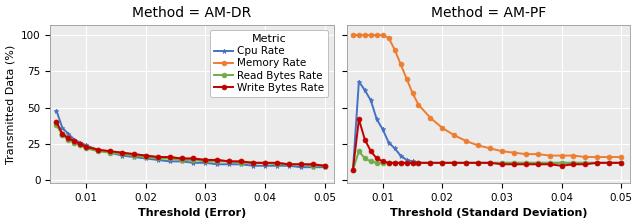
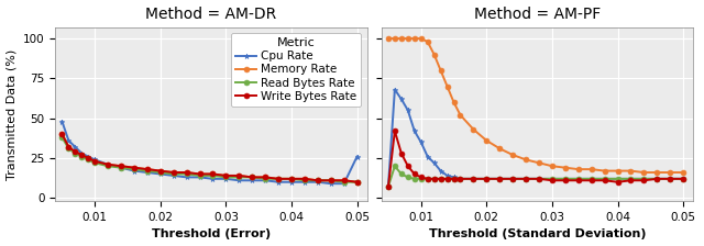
Method = AM-DR/Cpu Rate/0.05: 9 -> 26
